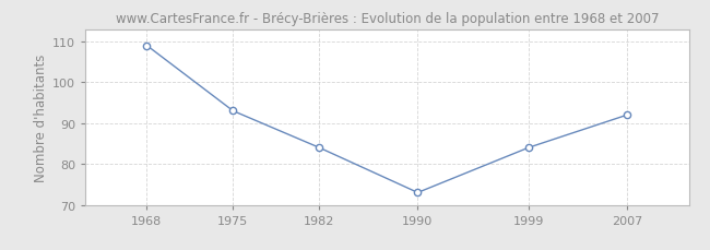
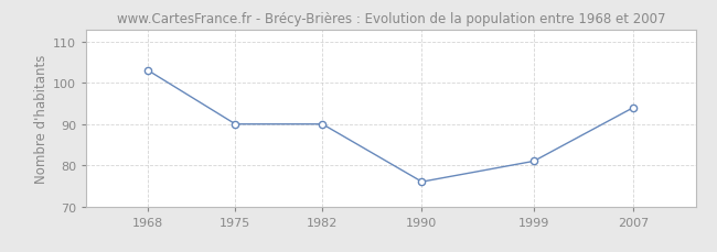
1968: 109 -> 103
1975: 93 -> 90
1982: 84 -> 90
1990: 73 -> 76
1999: 84 -> 81
2007: 92 -> 94
